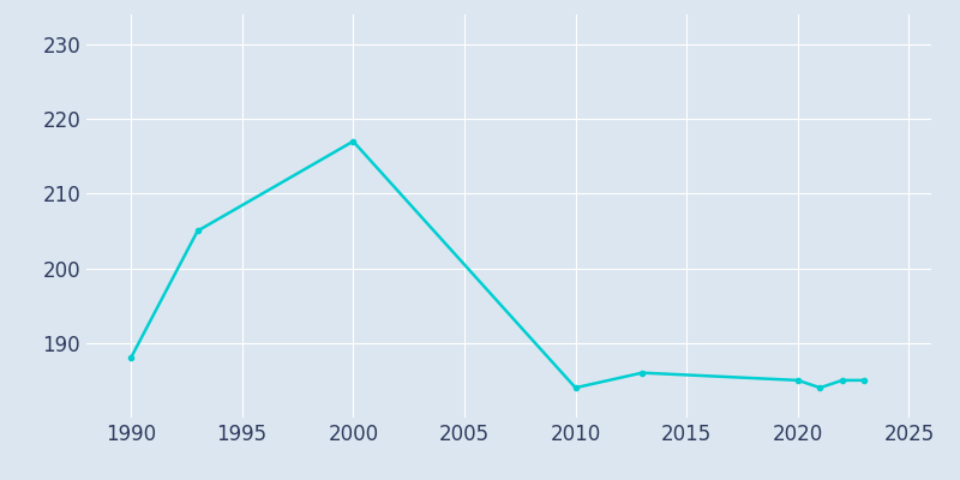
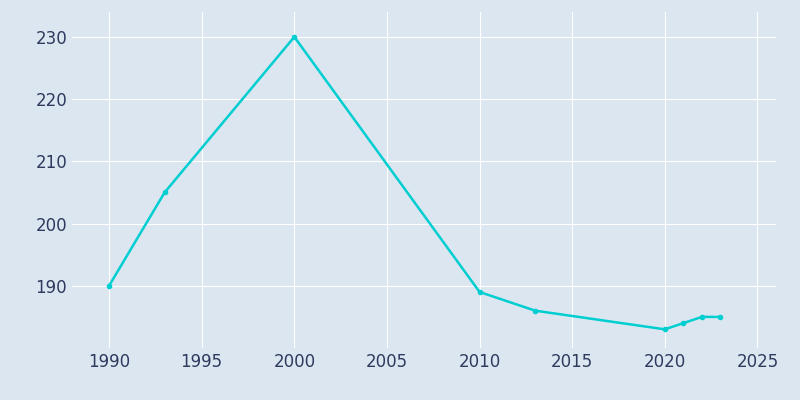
1990: 188 -> 190
2000: 217 -> 230
2010: 184 -> 189
2020: 185 -> 183
